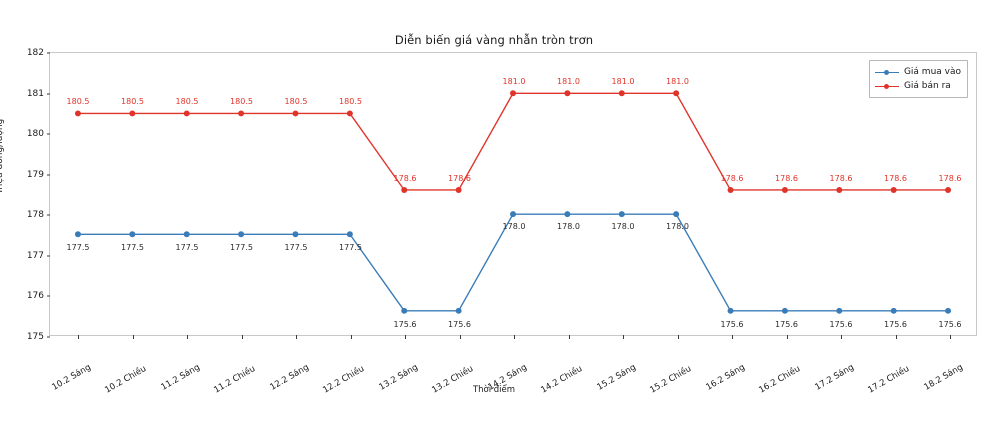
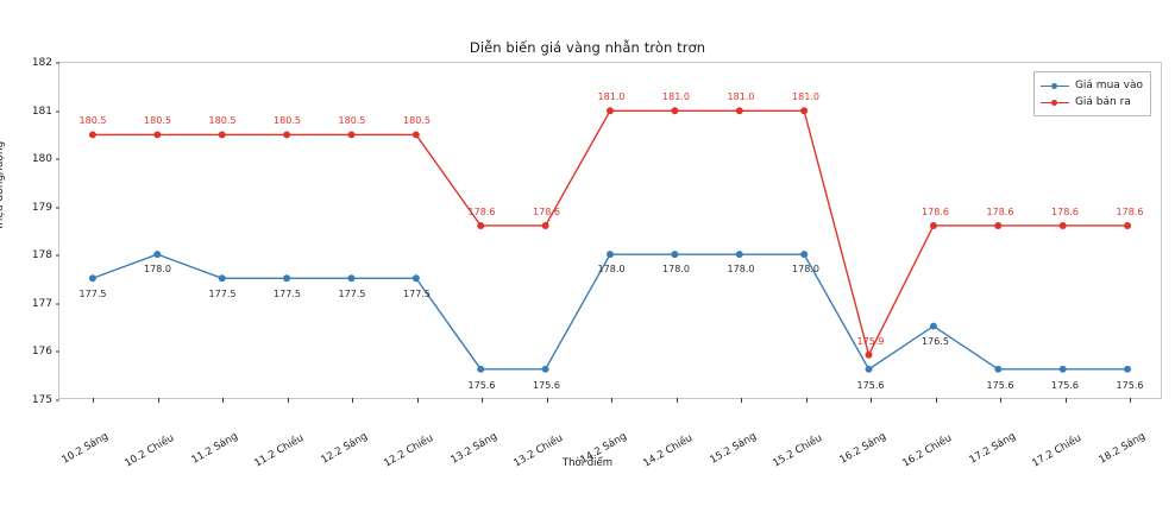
Giá mua vào/10.2 Chiều: 177.5 -> 178.0
Giá bán ra/16.2 Sáng: 178.6 -> 175.9
Giá mua vào/16.2 Chiều: 175.6 -> 176.5
